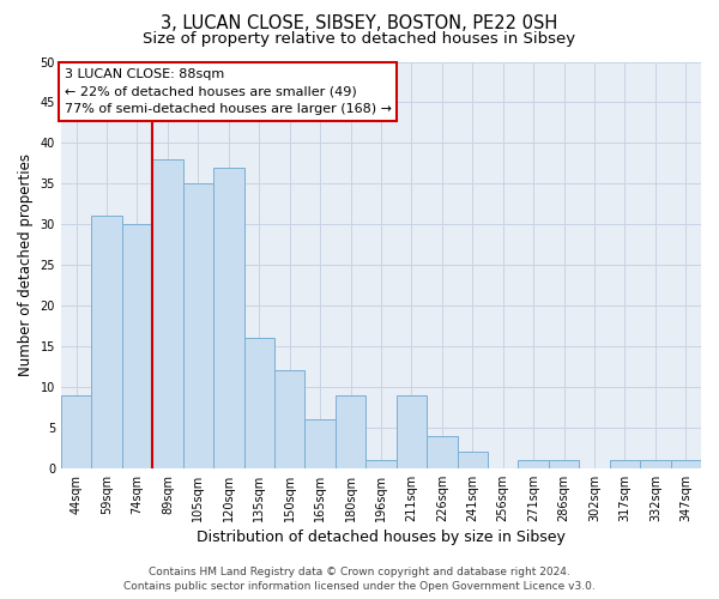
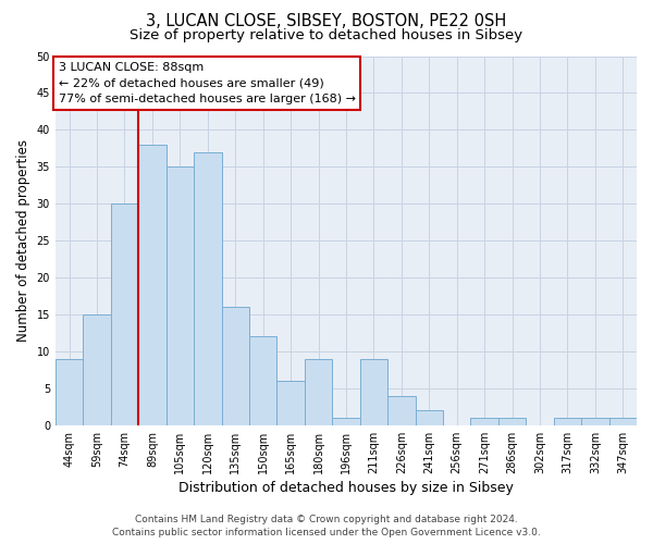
59sqm: 31 -> 15
